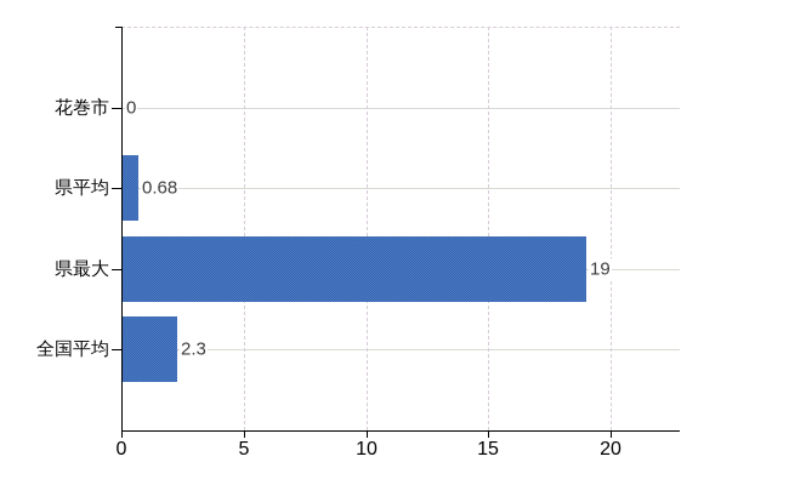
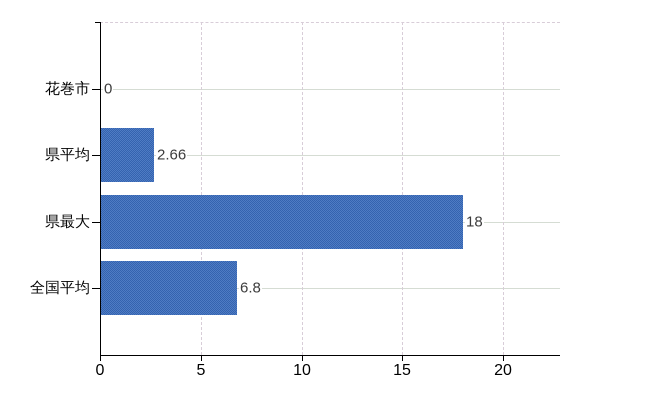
県平均: 0.68 -> 2.66
県最大: 19 -> 18
全国平均: 2.3 -> 6.8
